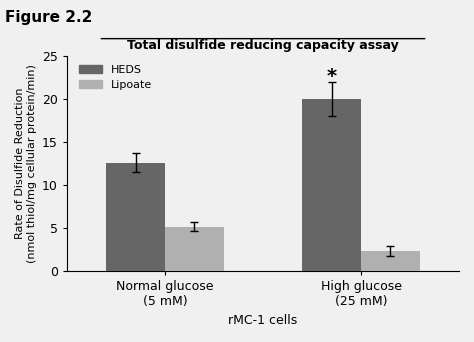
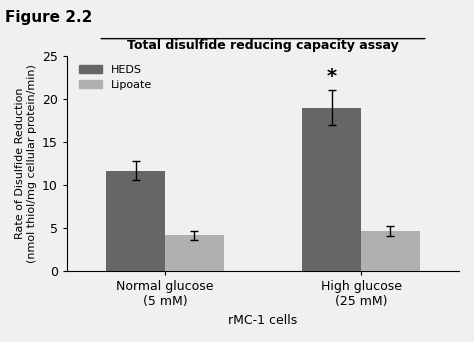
HEDS/Normal glucose (5 mM): 12.6 -> 11.7
Lipoate/Normal glucose (5 mM): 5.2 -> 4.2
HEDS/High glucose (25 mM): 20.0 -> 19.0
Lipoate/High glucose (25 mM): 2.4 -> 4.7
